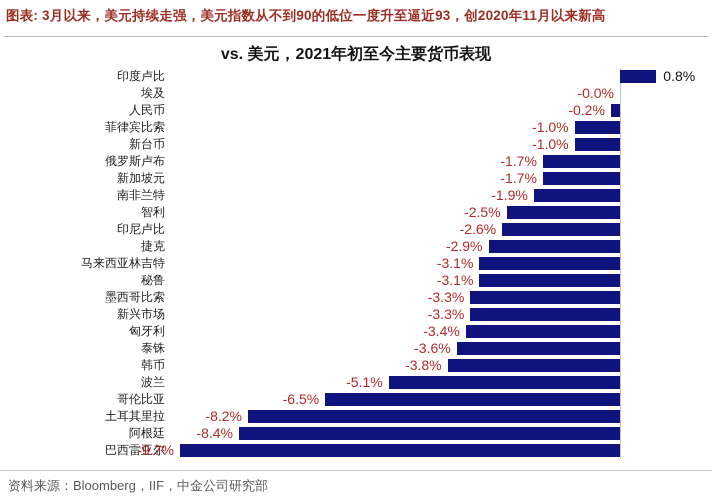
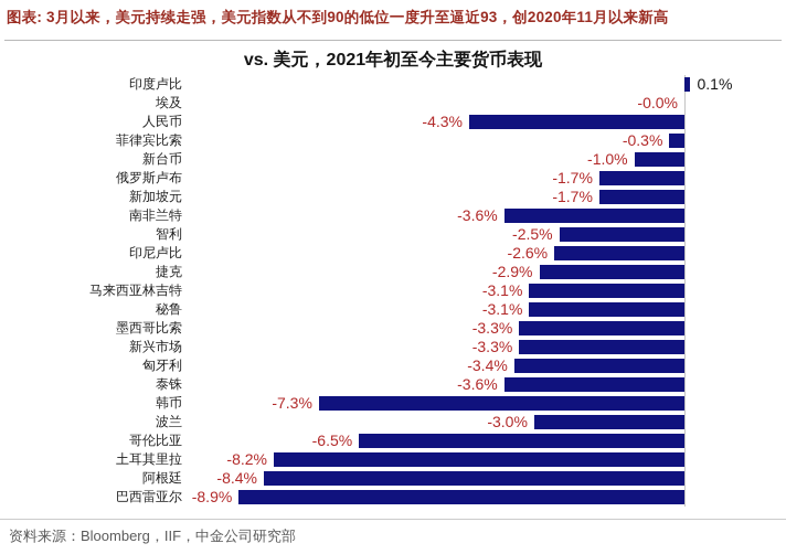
印度卢比: 0.8% -> 0.1%
人民币: -0.2% -> -4.3%
菲律宾比索: -1.0% -> -0.3%
南非兰特: -1.9% -> -3.6%
韩币: -3.8% -> -7.3%
波兰: -5.1% -> -3.0%
巴西雷亚尔: -9.7% -> -8.9%
